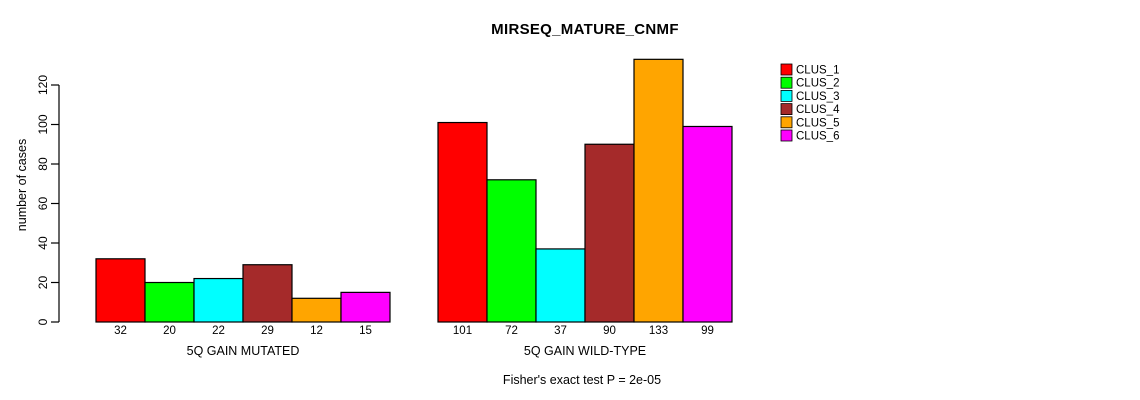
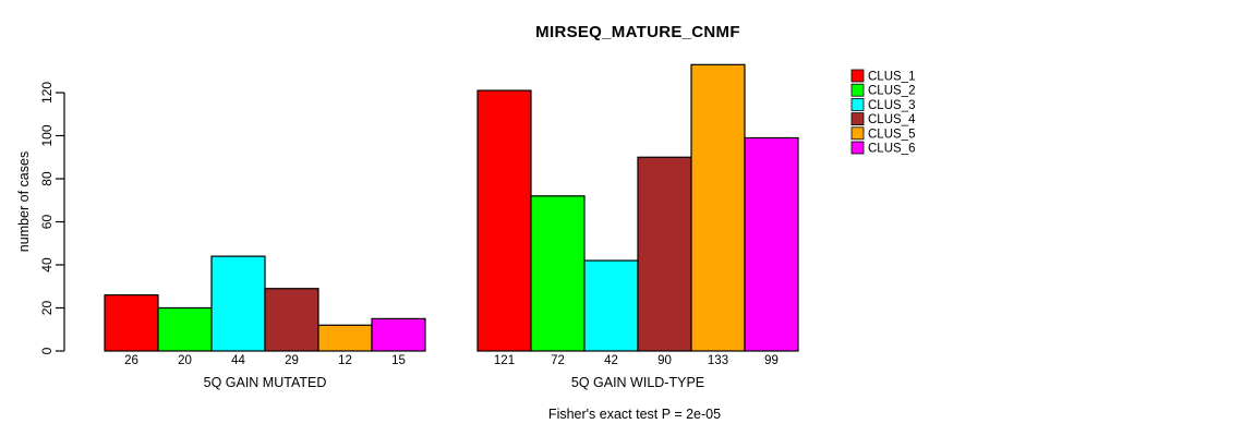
CLUS_1/5Q GAIN MUTATED: 32 -> 26
CLUS_3/5Q GAIN MUTATED: 22 -> 44
CLUS_1/5Q GAIN WILD-TYPE: 101 -> 121
CLUS_3/5Q GAIN WILD-TYPE: 37 -> 42
